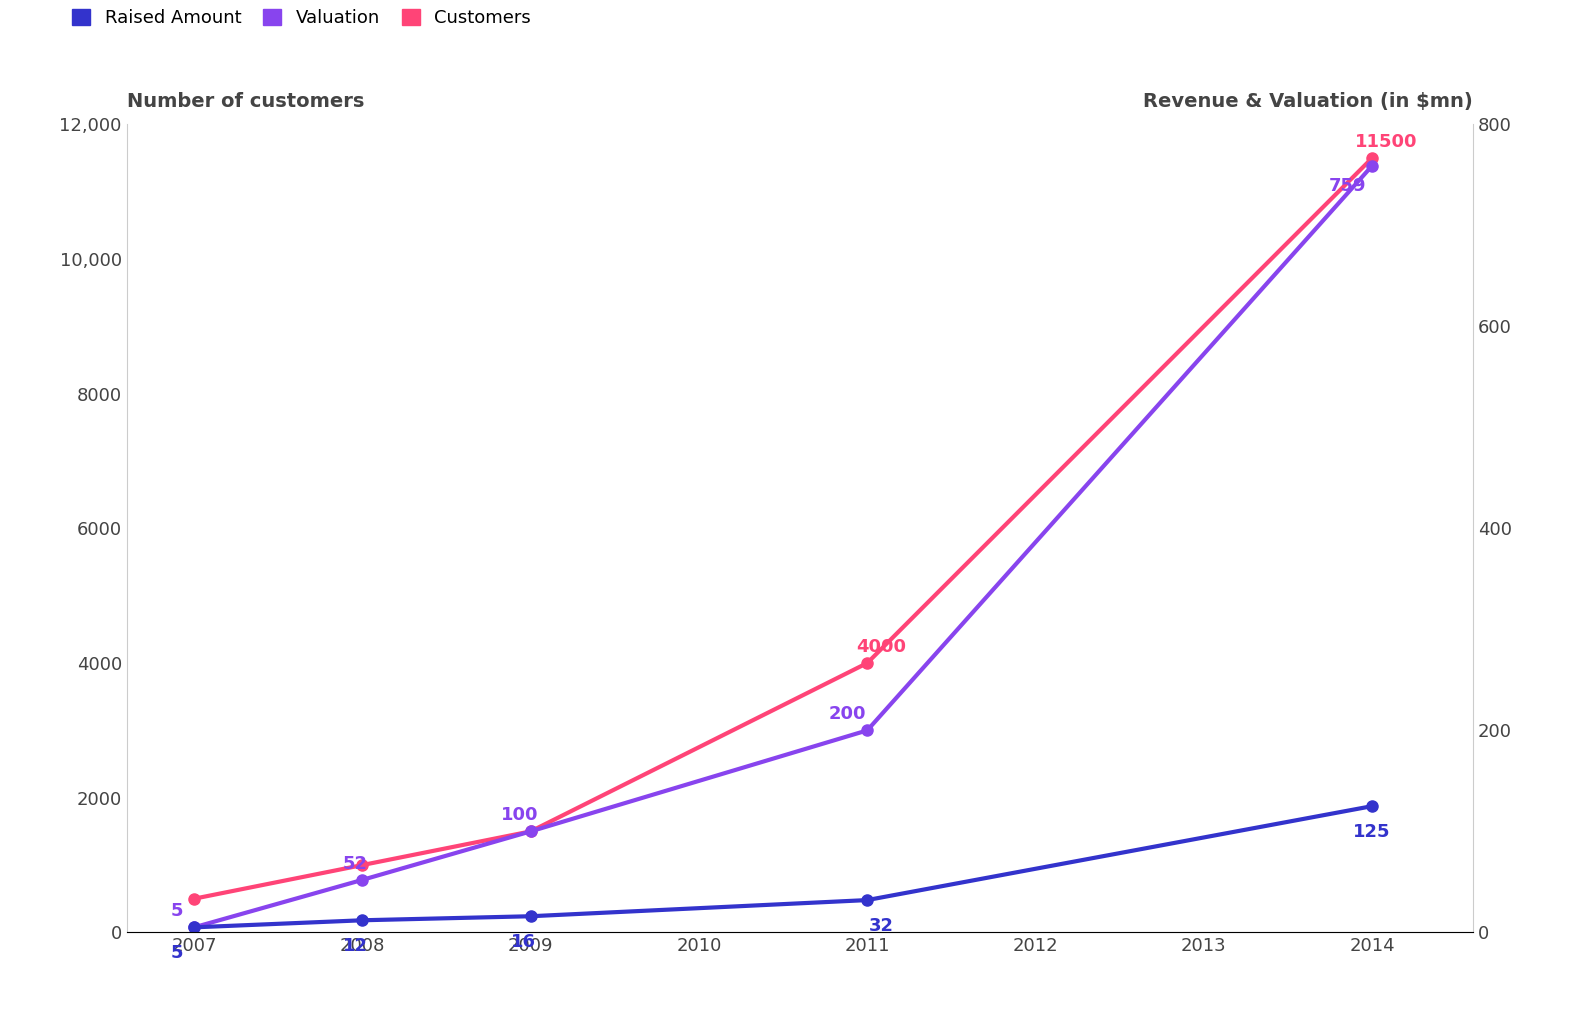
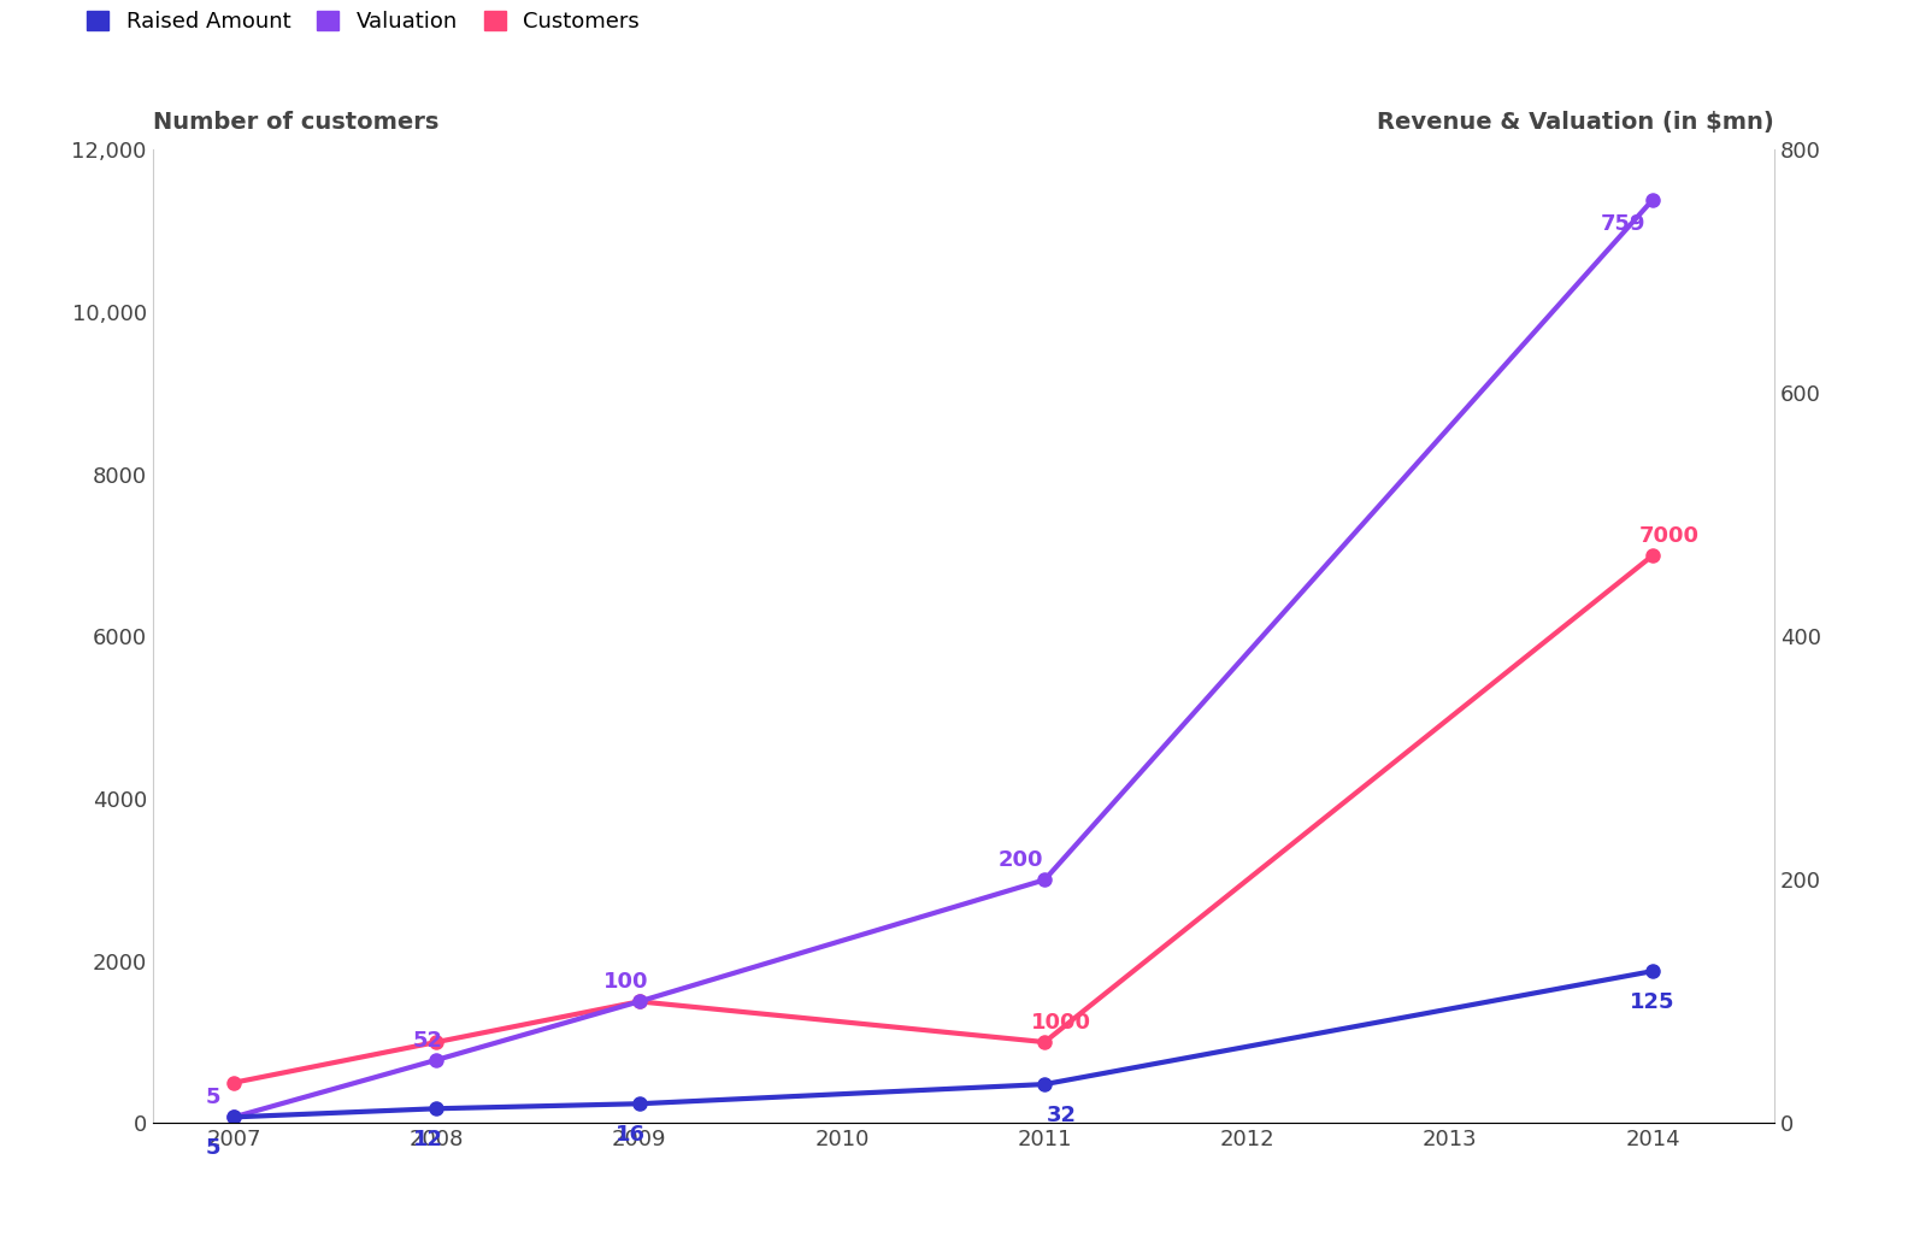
Customers/2011: 4000 -> 1000
Customers/2014: 11500 -> 7000
